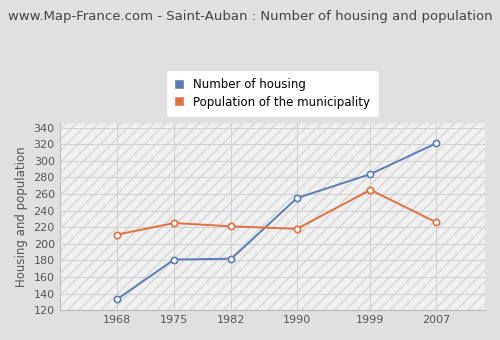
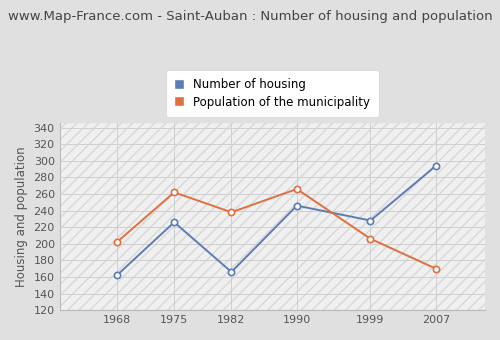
Number of housing/1968: 133 -> 162
Population of the municipality/1968: 211 -> 202
Number of housing/1975: 181 -> 226
Population of the municipality/1975: 225 -> 262
Number of housing/1982: 182 -> 166
Population of the municipality/1982: 221 -> 238
Number of housing/1990: 255 -> 246
Population of the municipality/1990: 218 -> 266
Number of housing/1999: 284 -> 228
Population of the municipality/1999: 265 -> 206
Number of housing/2007: 321 -> 294
Population of the municipality/2007: 226 -> 170
